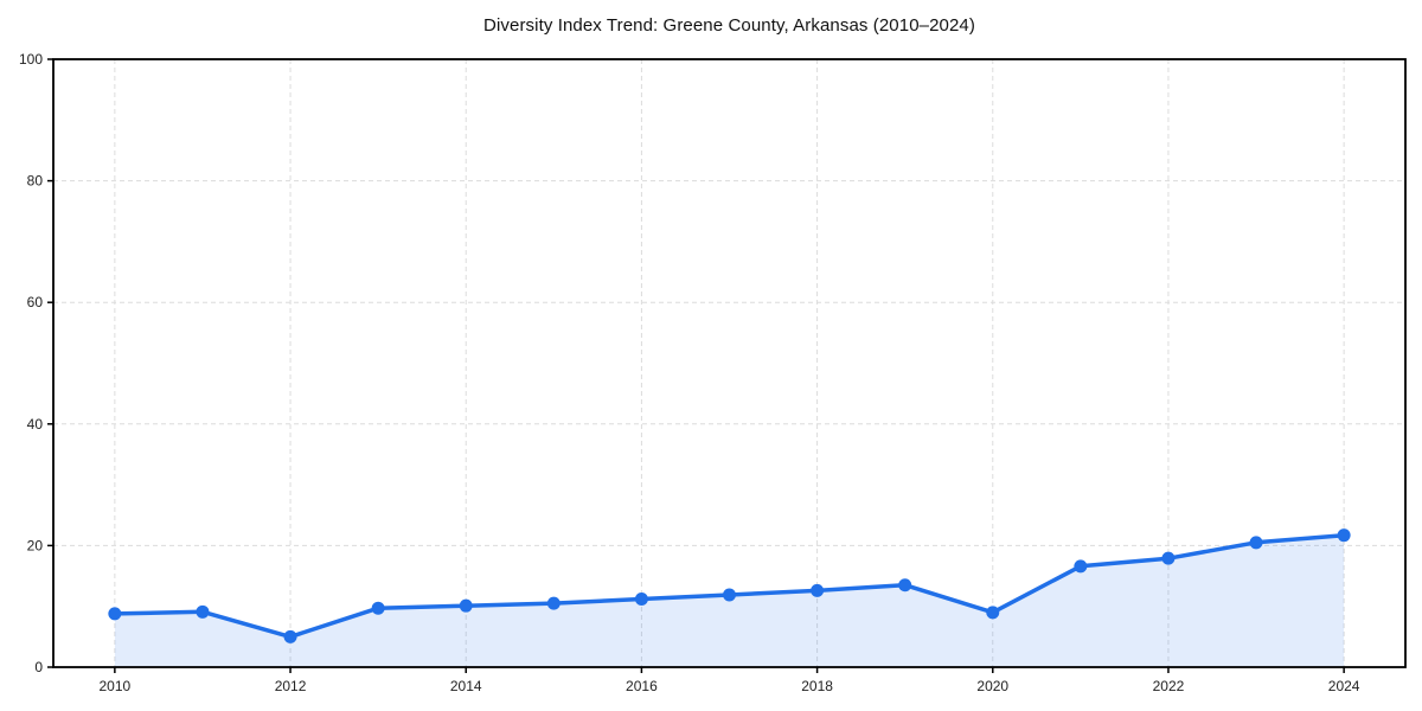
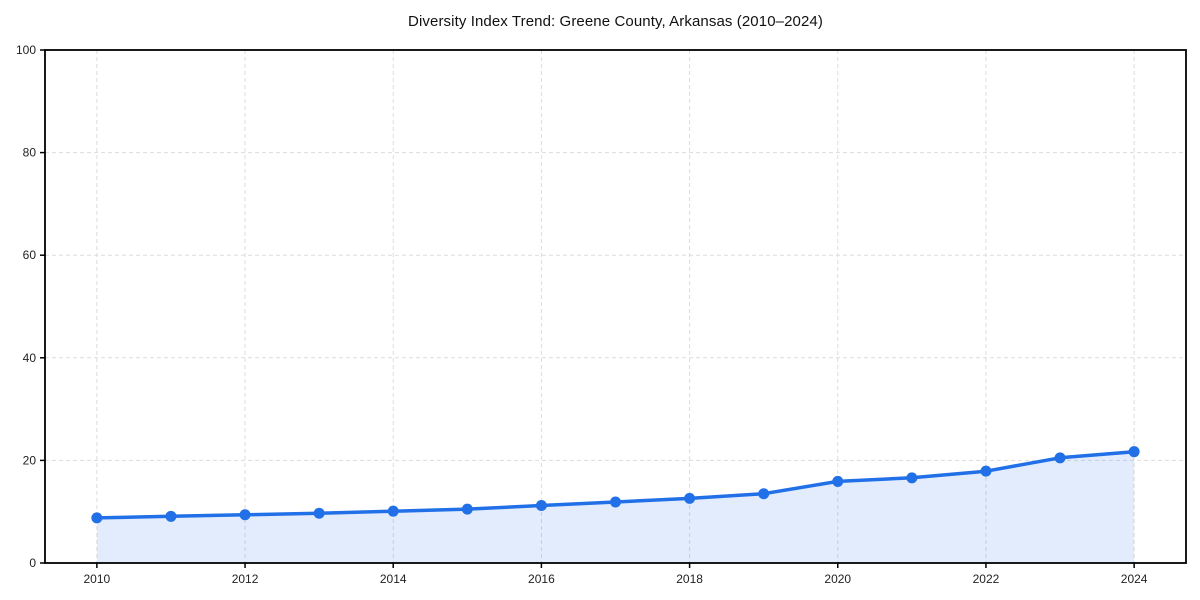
2012: 5 -> 9
2020: 9 -> 16
